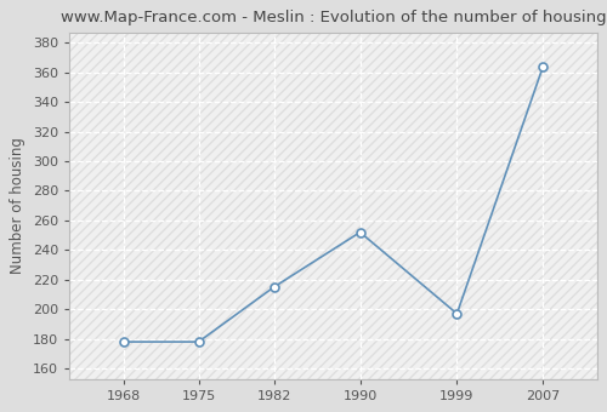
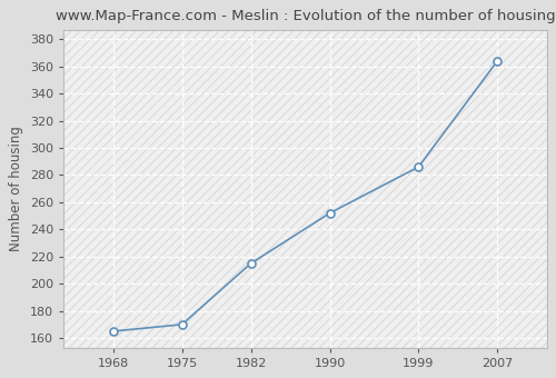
1968: 178 -> 165
1975: 178 -> 170
1999: 197 -> 286
